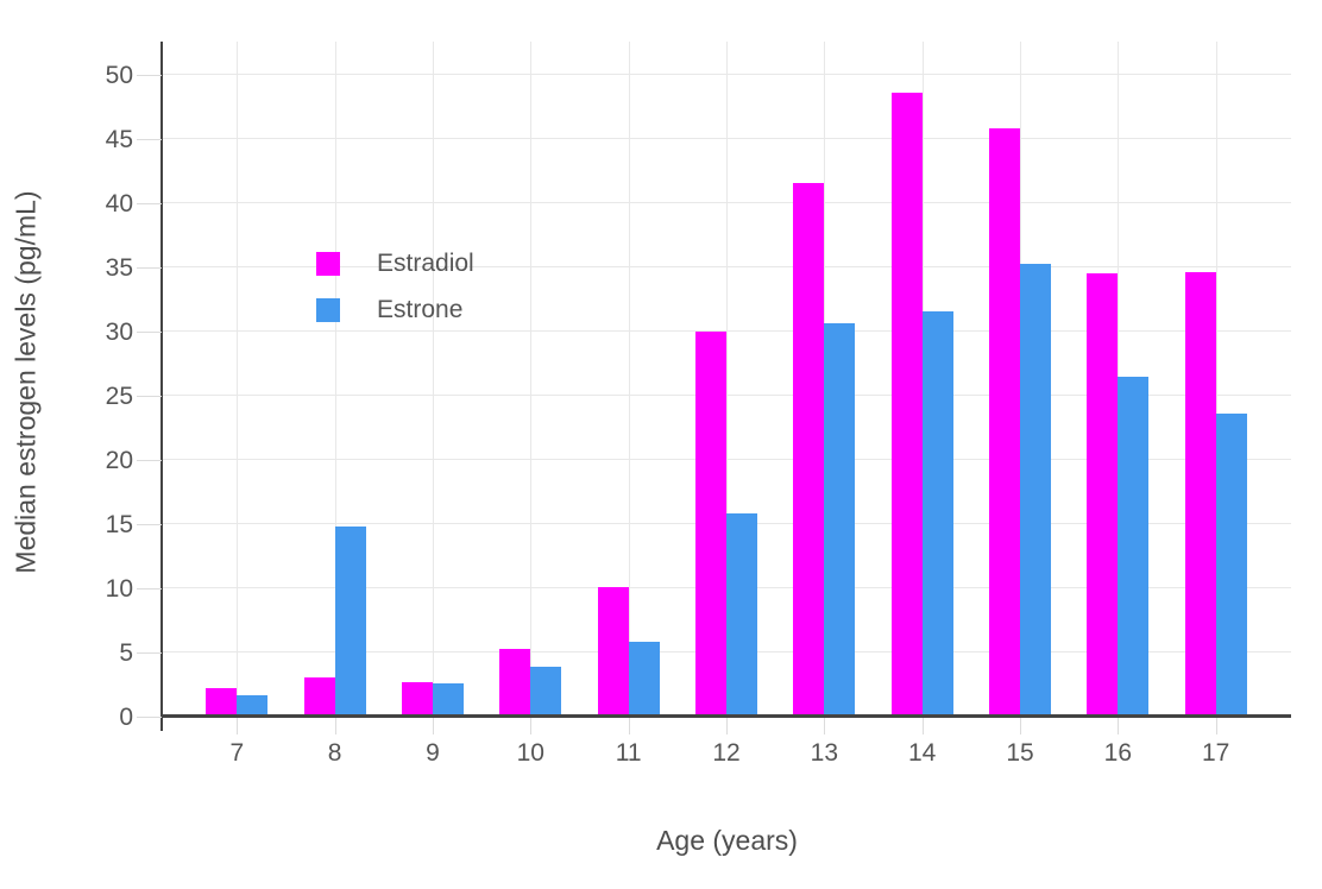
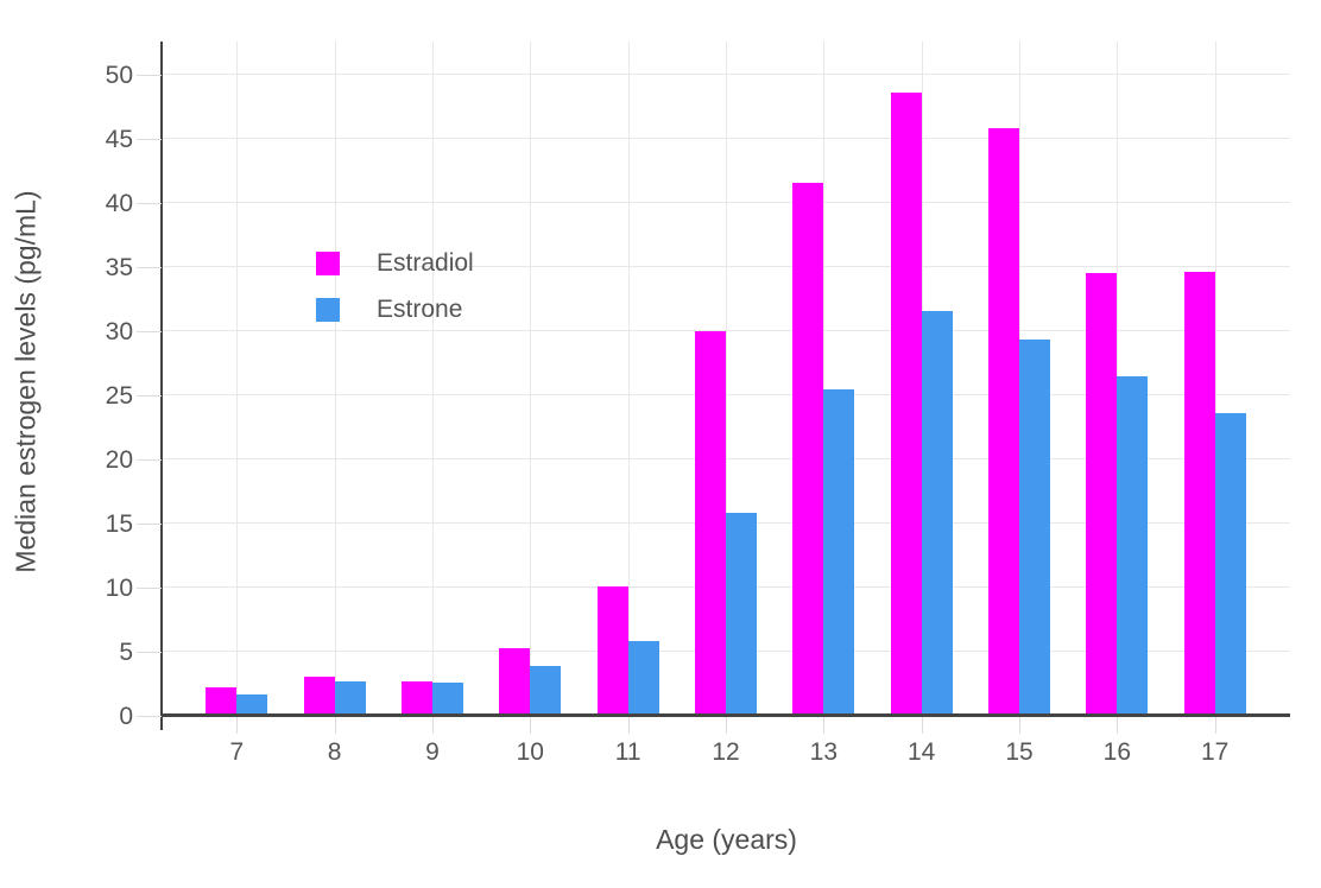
Estrone/8: 14.8 -> 2.7
Estrone/13: 30.7 -> 25.5
Estrone/15: 35.3 -> 29.4
